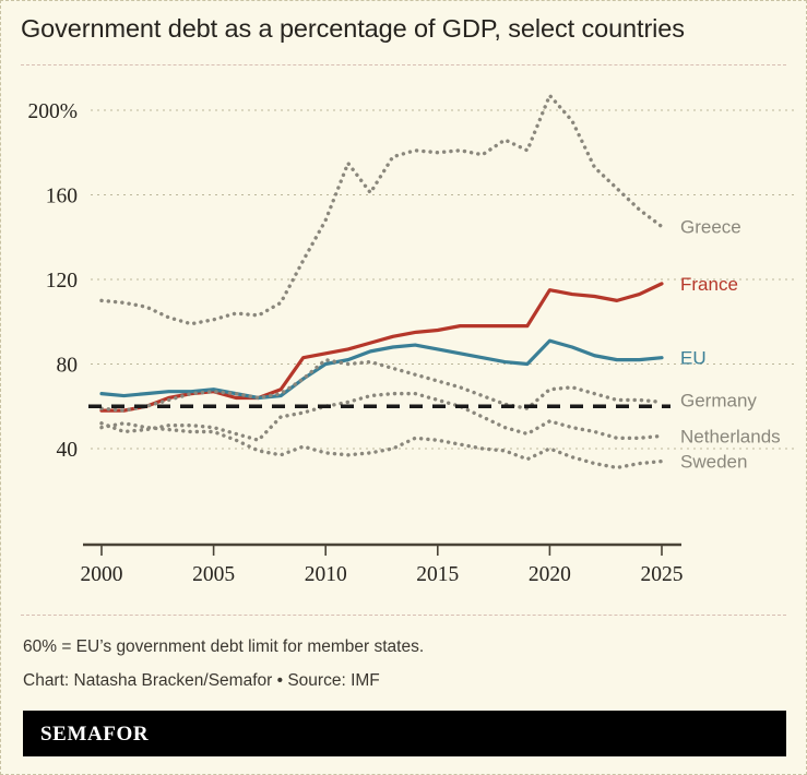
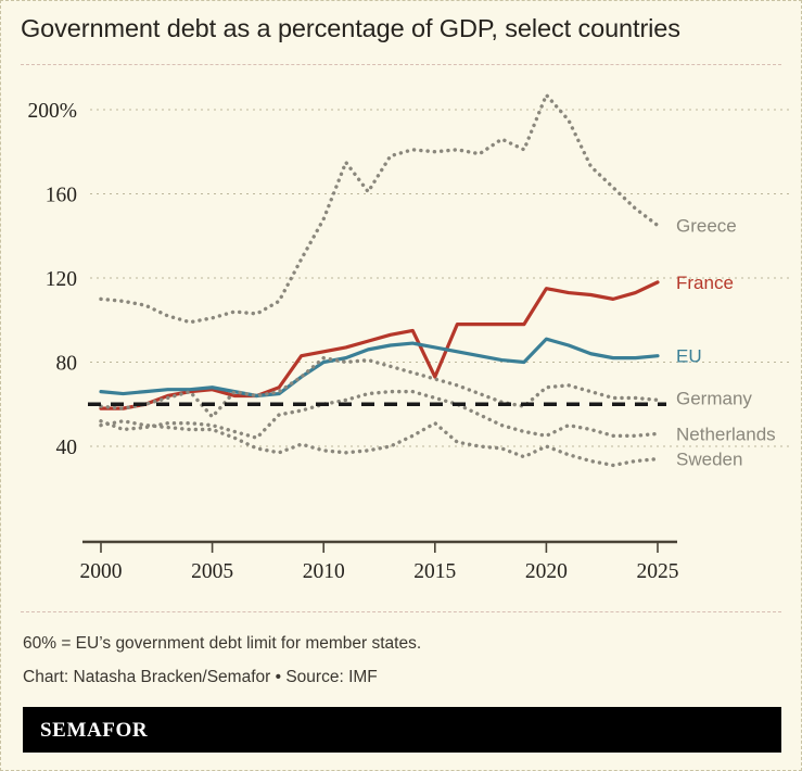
Germany/2005: 67% -> 54%
France/2015: 96% -> 73%
Sweden/2015: 44% -> 51%
Netherlands/2020: 53% -> 45%
